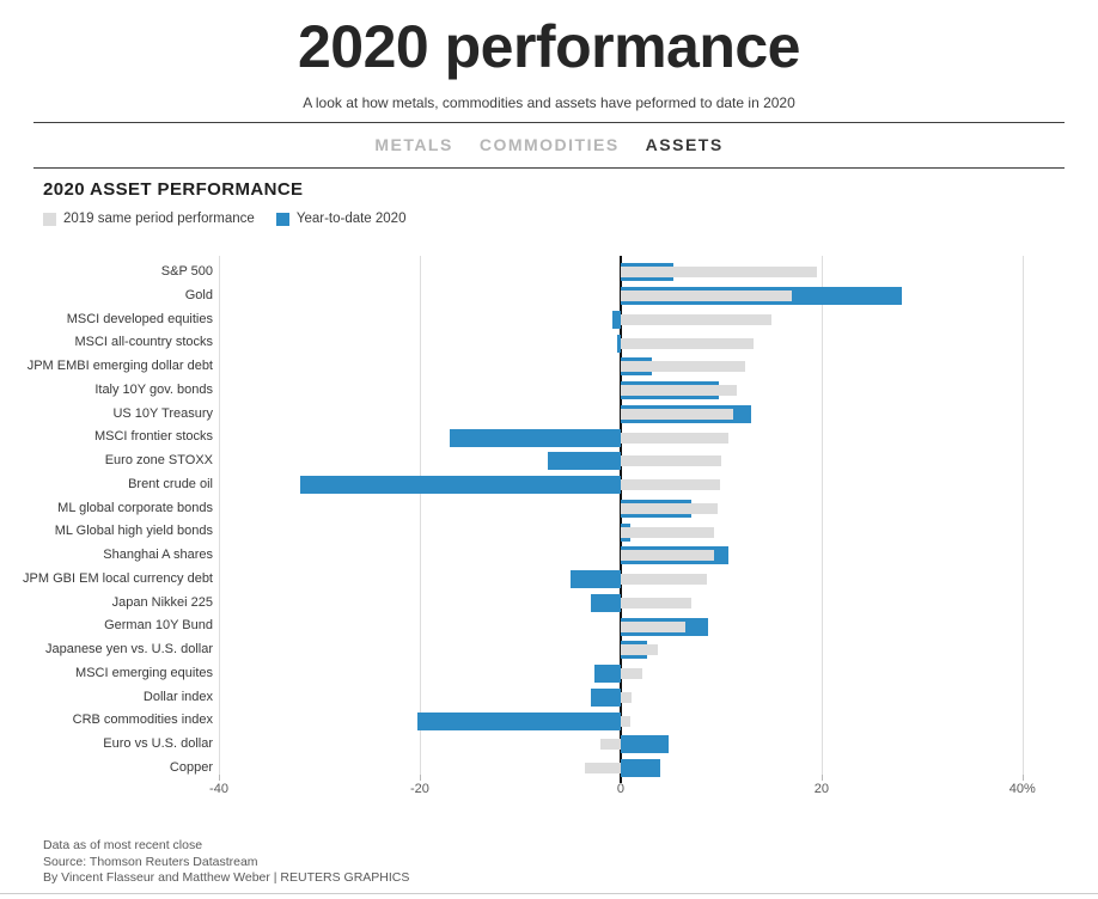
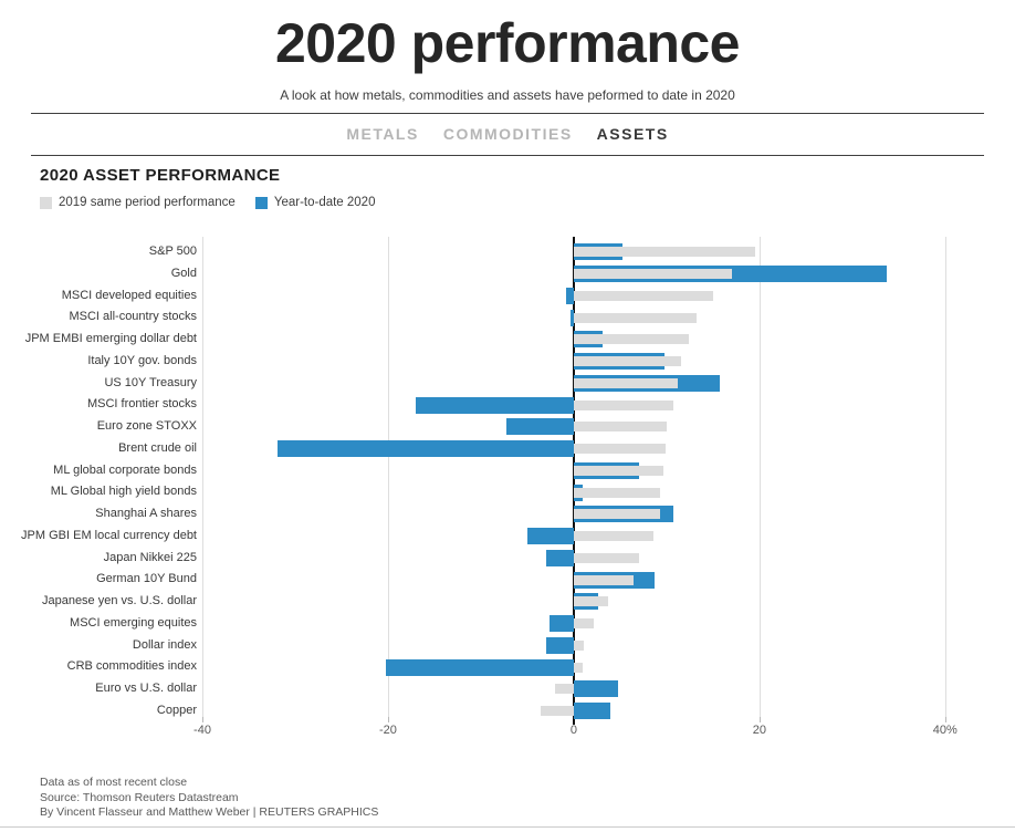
Year-to-date 2020/Gold: 28% -> 34%
Year-to-date 2020/US 10Y Treasury: 13% -> 16%
